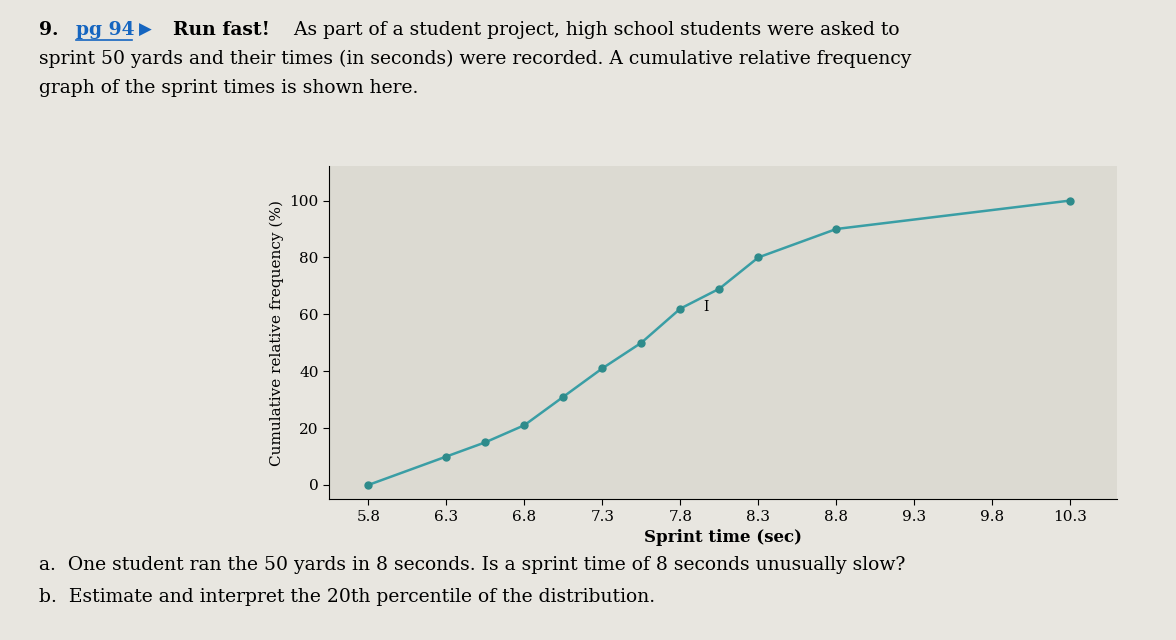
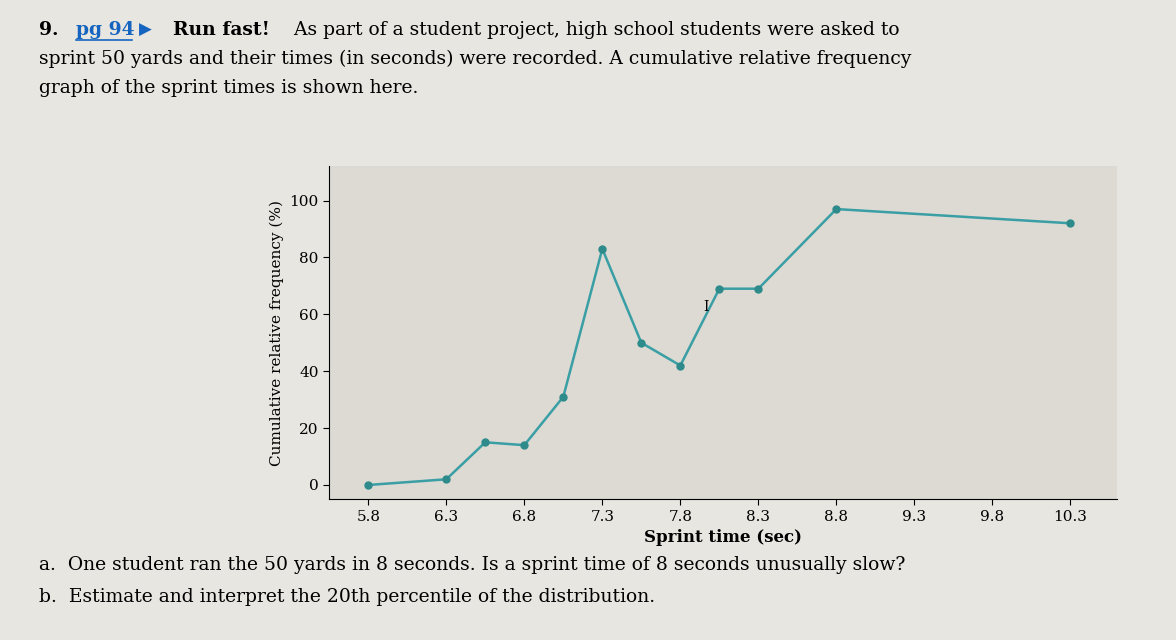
6.3: 10 -> 2
6.8: 21 -> 14
7.3: 41 -> 83
7.8: 62 -> 42
8.3: 80 -> 69
8.8: 90 -> 97
10.3: 100 -> 92
